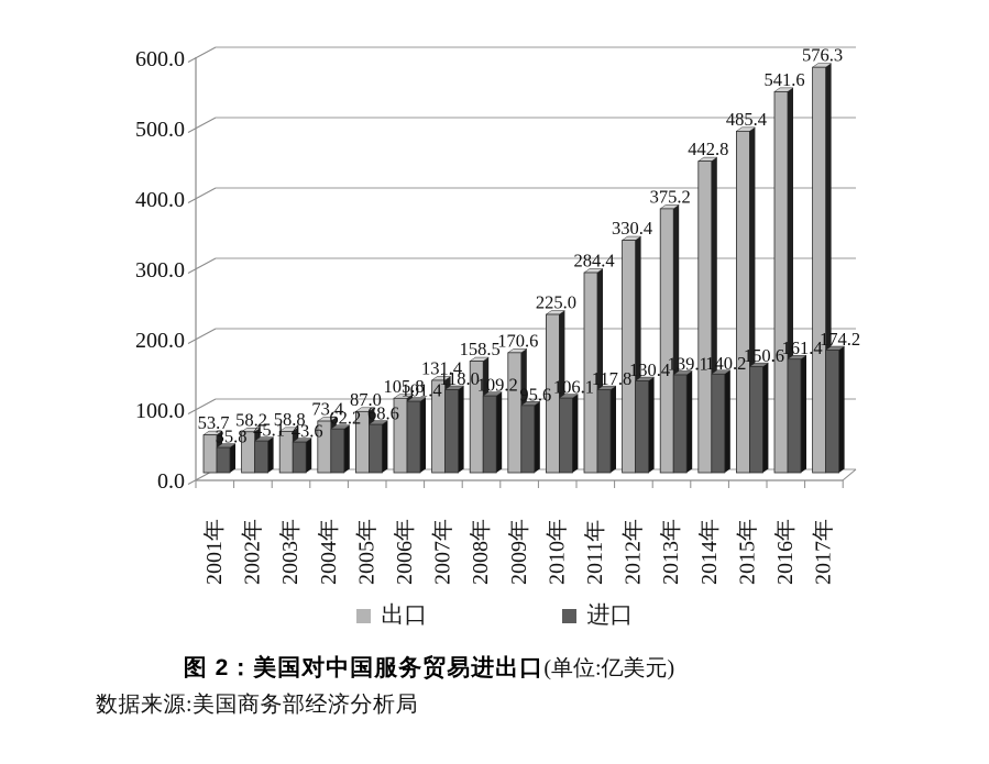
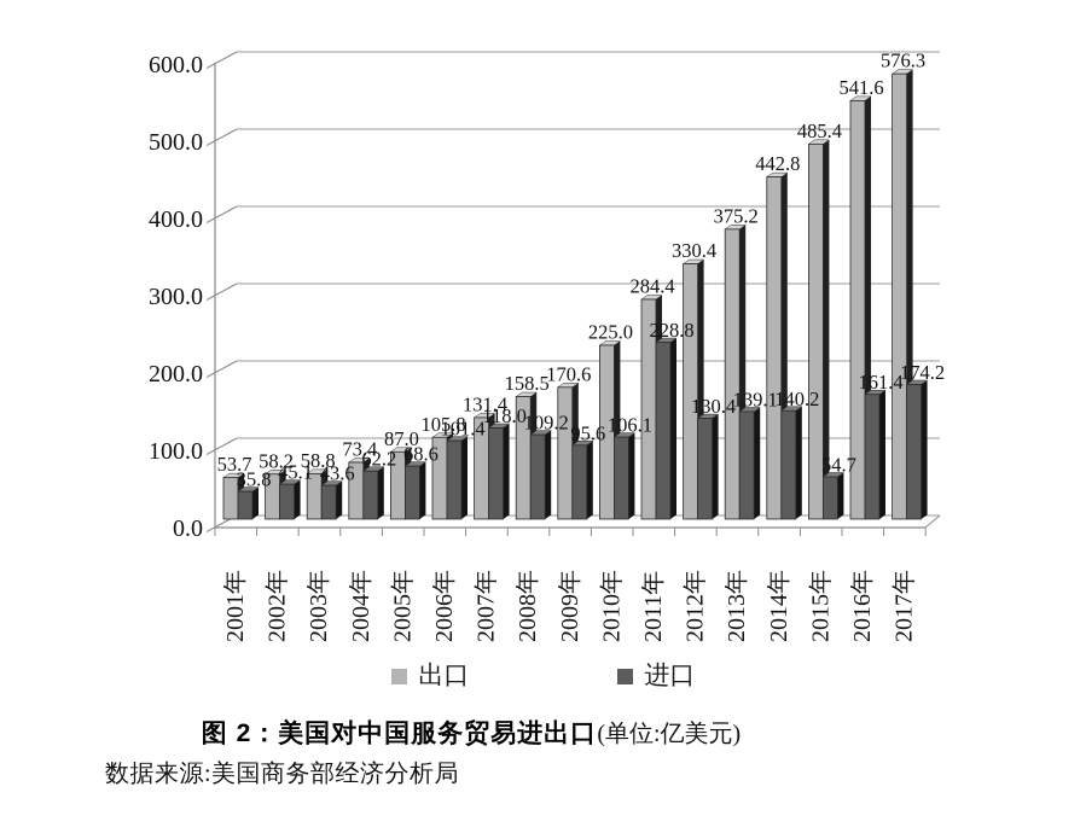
进口/2011年: 117.8 -> 228.8
进口/2015年: 150.6 -> 54.7
